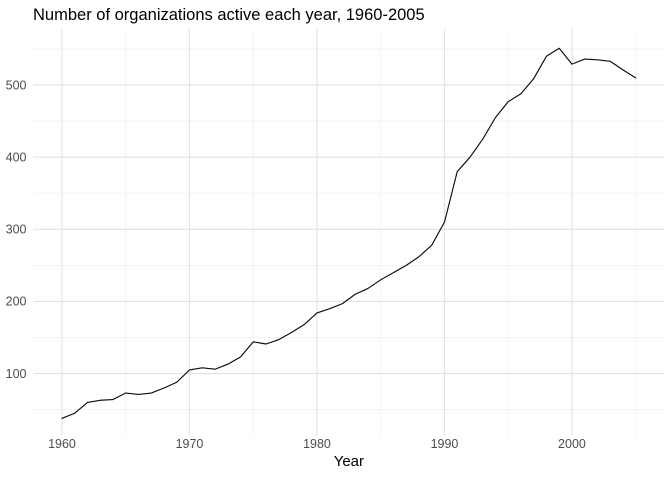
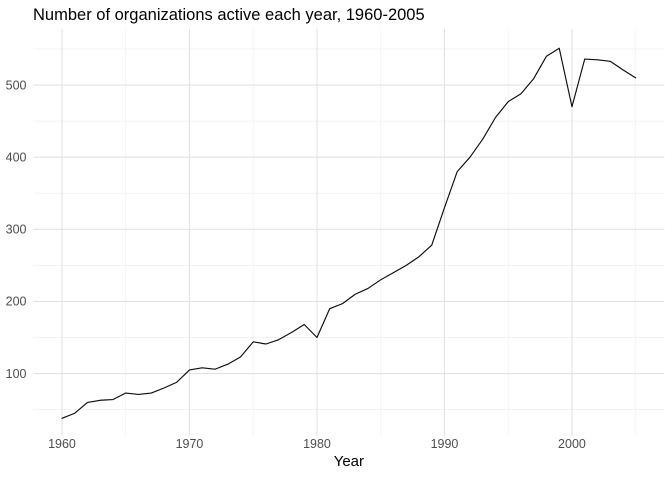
1980: 180 -> 150
1990: 310 -> 330
2000: 530 -> 470
